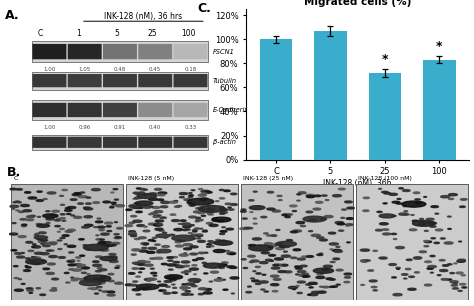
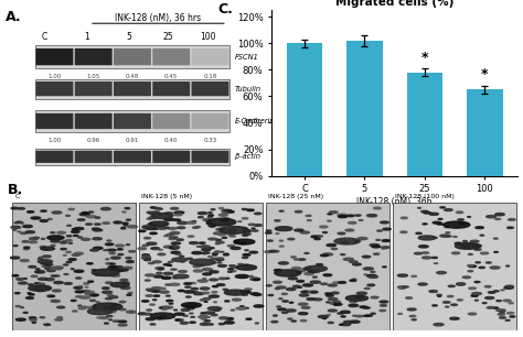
5: 107% -> 102%
25: 72% -> 78%
100: 83% -> 65%
